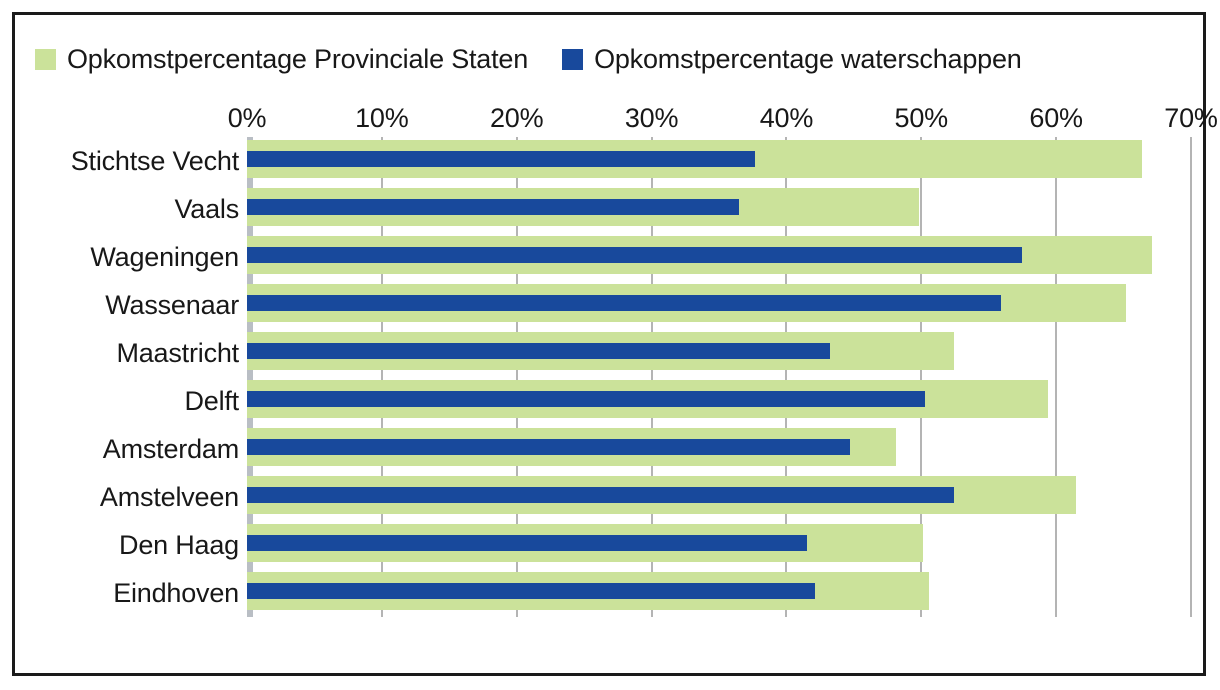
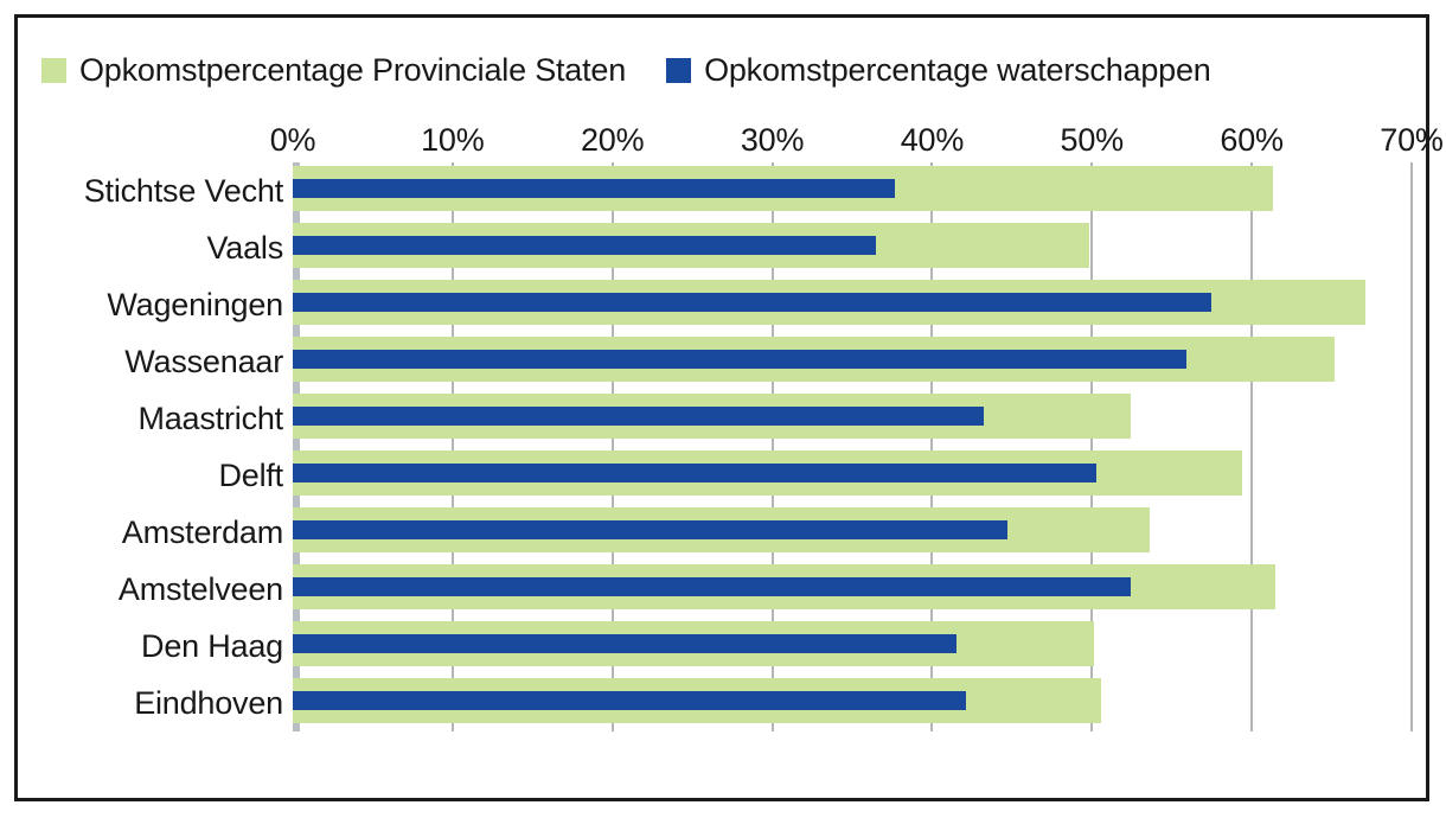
Opkomstpercentage Provinciale Staten/Stichtse Vecht: 66.4% -> 61.3%
Opkomstpercentage Provinciale Staten/Amsterdam: 48.1% -> 53.6%
